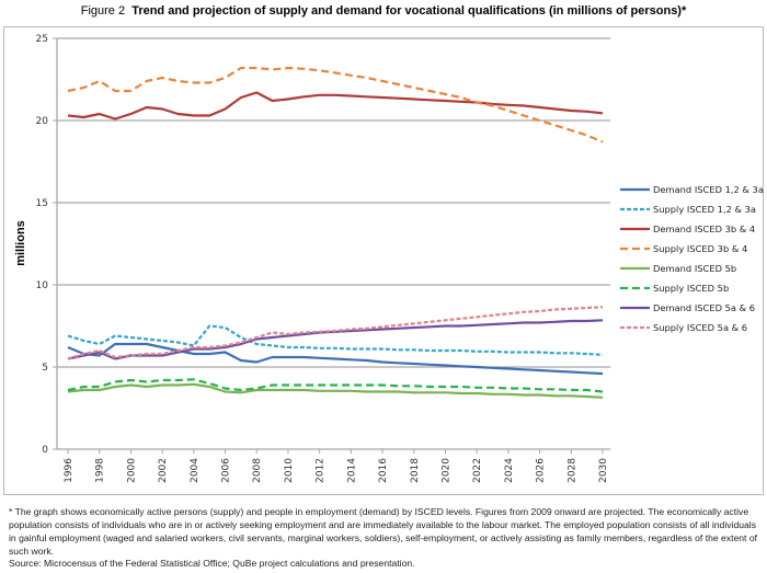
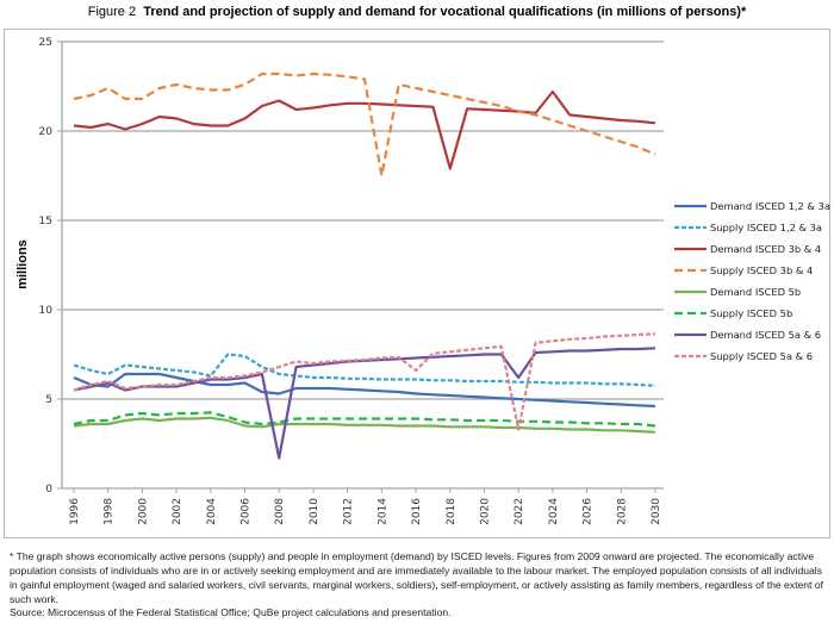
Demand ISCED 5a & 6/2008: 6.7 -> 1.7
Supply ISCED 3b & 4/2014: 22.8 -> 17.5
Supply ISCED 5a & 6/2016: 7.5 -> 6.6
Demand ISCED 3b & 4/2018: 21.3 -> 17.9
Demand ISCED 5a & 6/2022: 7.5 -> 6.2
Supply ISCED 5a & 6/2022: 8.1 -> 3.3
Demand ISCED 3b & 4/2024: 20.9 -> 22.2
